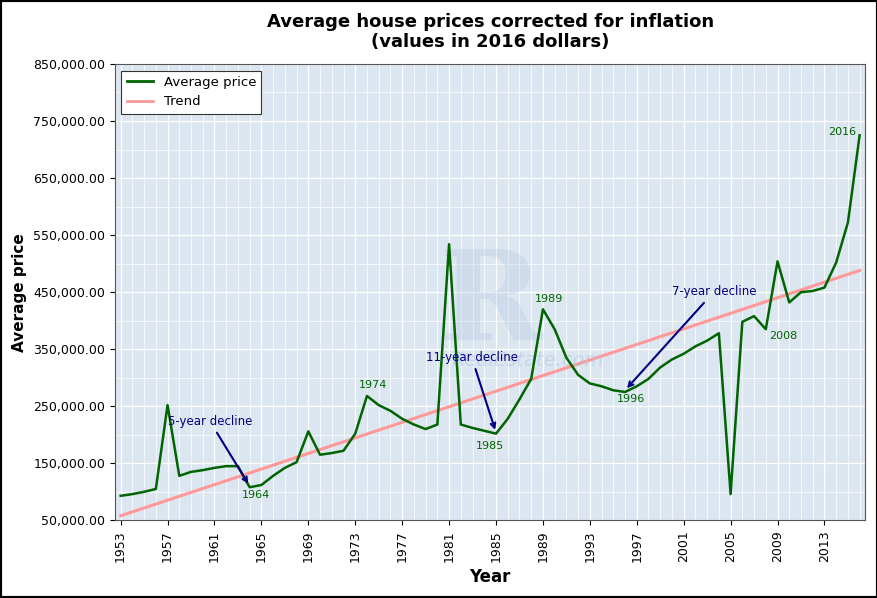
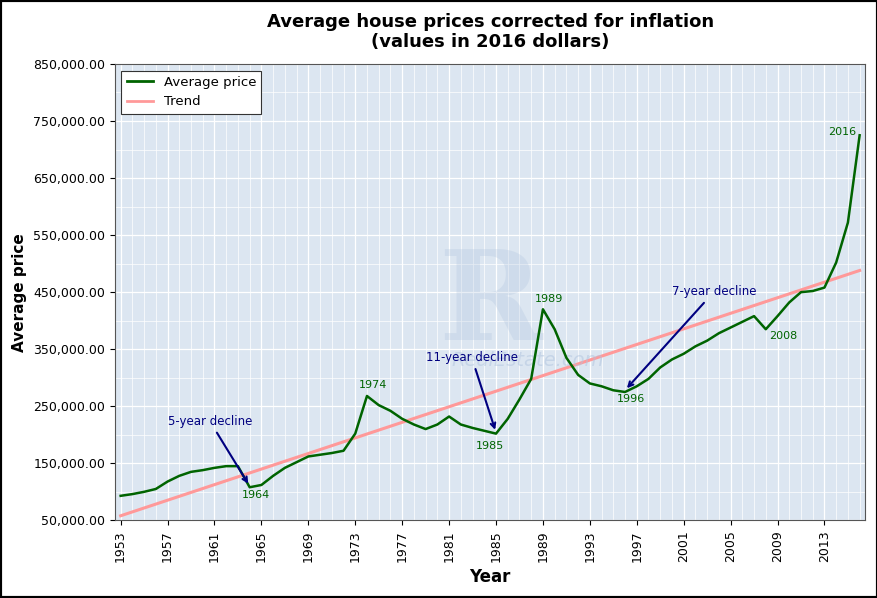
1957: 252,000 -> 118,000
1969: 206,000 -> 162,000
1981: 534,000 -> 232,000
2005: 96,000 -> 388,000
2009: 504,000 -> 408,000
